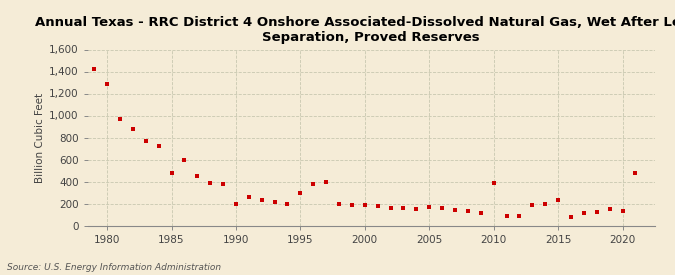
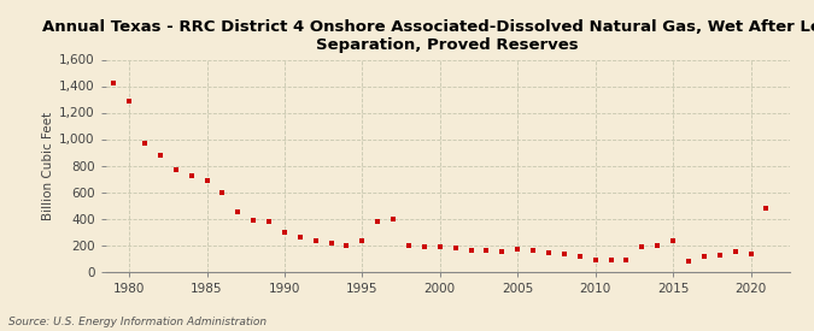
1985: 480 -> 690
1990: 200 -> 300
1995: 300 -> 230
2010: 390 -> 80
